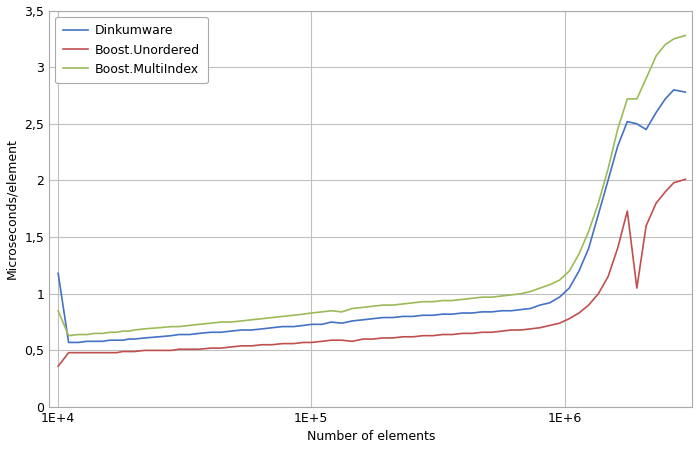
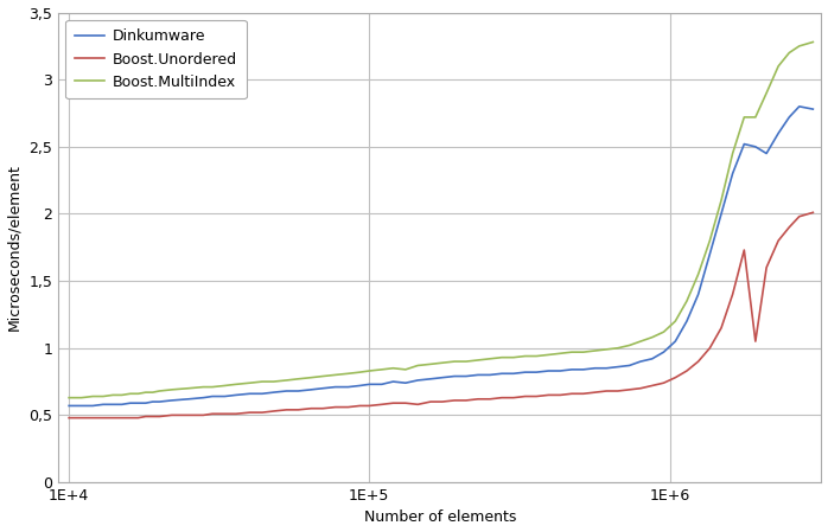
Dinkumware/1E+4: 1,18 -> 0,57
Boost.Unordered/1E+4: 0,36 -> 0,48
Boost.MultiIndex/1E+4: 0,85 -> 0,63
